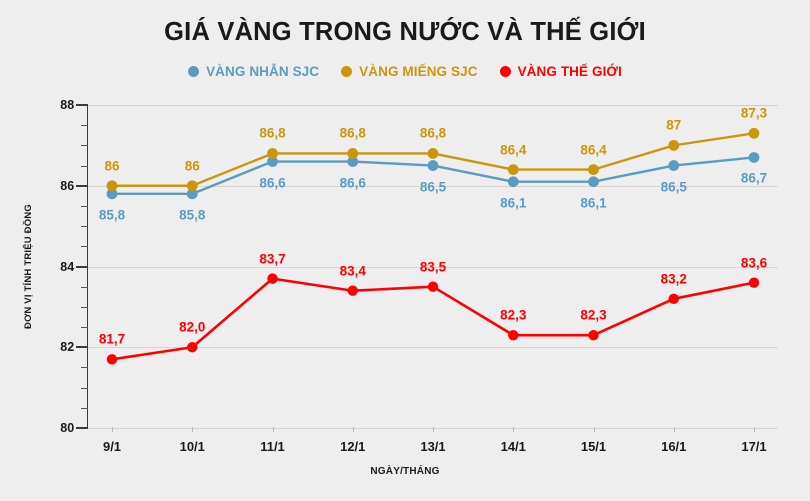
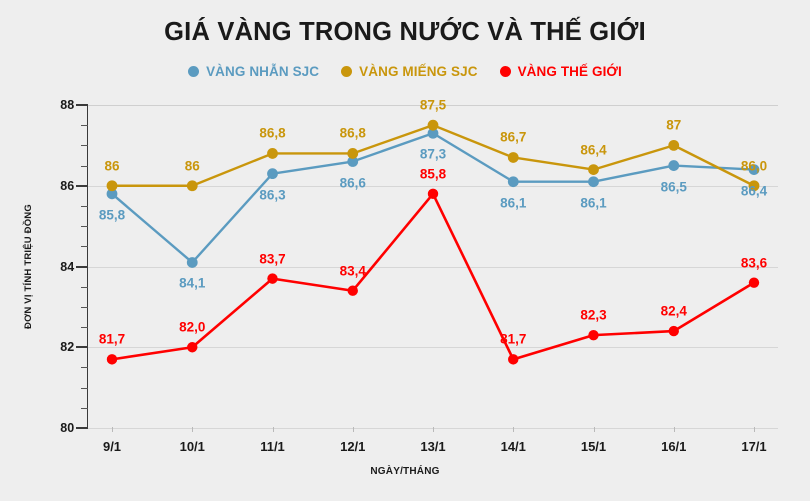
VÀNG NHẪN SJC/10/1: 85,8 -> 84,1
VÀNG NHẪN SJC/11/1: 86,6 -> 86,3
VÀNG NHẪN SJC/13/1: 86,5 -> 87,3
VÀNG MIẾNG SJC/13/1: 86,8 -> 87,5
VÀNG THẾ GIỚI/13/1: 83,5 -> 85,8
VÀNG MIẾNG SJC/14/1: 86,4 -> 86,7
VÀNG THẾ GIỚI/14/1: 82,3 -> 81,7
VÀNG THẾ GIỚI/16/1: 83,2 -> 82,4
VÀNG NHẪN SJC/17/1: 86,7 -> 86,4
VÀNG MIẾNG SJC/17/1: 87,3 -> 86,0
